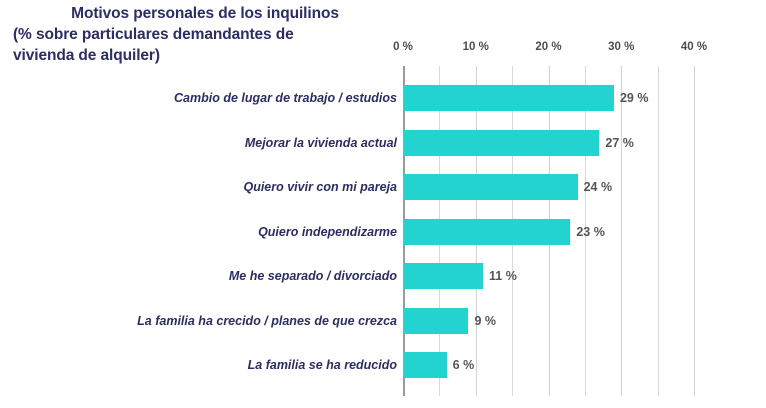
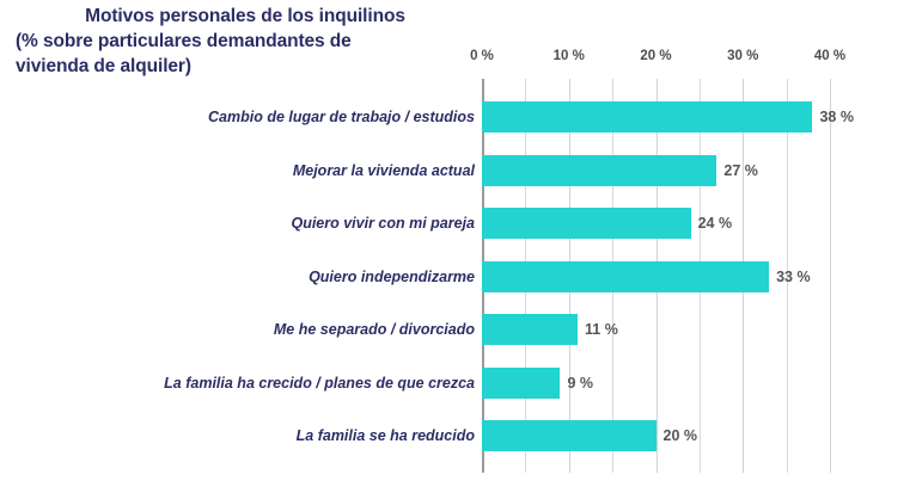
Cambio de lugar de trabajo / estudios: 29 -> 38
Quiero independizarme: 23 -> 33
La familia se ha reducido: 6 -> 20
